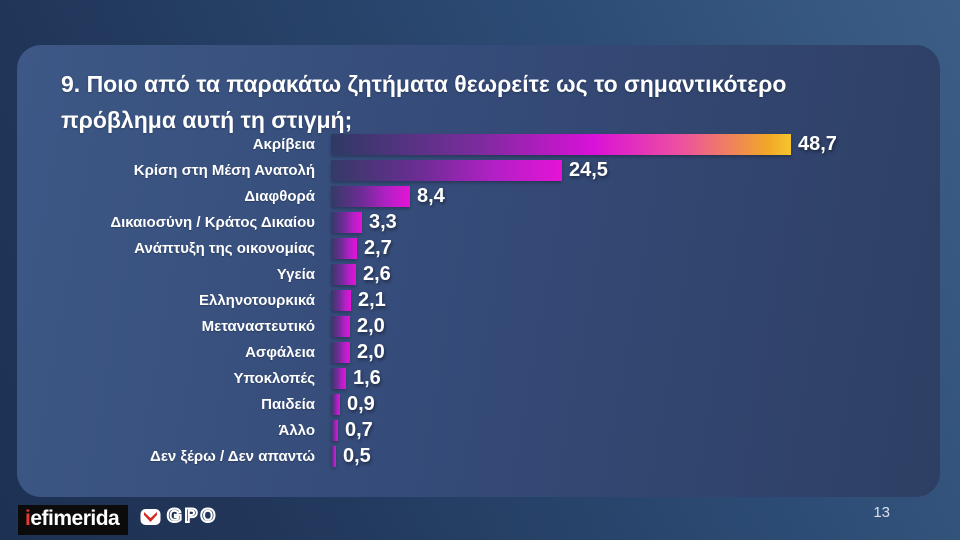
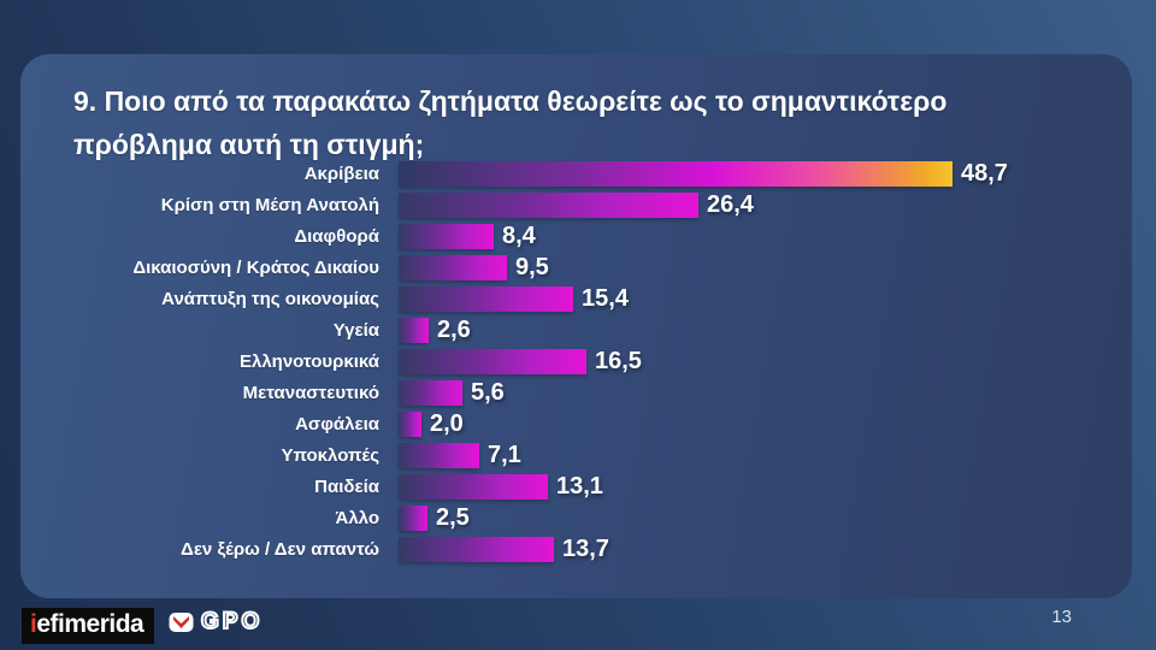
Κρίση στη Μέση Ανατολή: 24,5 -> 26,4
Δικαιοσύνη / Κράτος Δικαίου: 3,3 -> 9,5
Ανάπτυξη της οικονομίας: 2,7 -> 15,4
Ελληνοτουρκικά: 2,1 -> 16,5
Μεταναστευτικό: 2,0 -> 5,6
Υποκλοπές: 1,6 -> 7,1
Παιδεία: 0,9 -> 13,1
Άλλο: 0,7 -> 2,5
Δεν ξέρω / Δεν απαντώ: 0,5 -> 13,7
